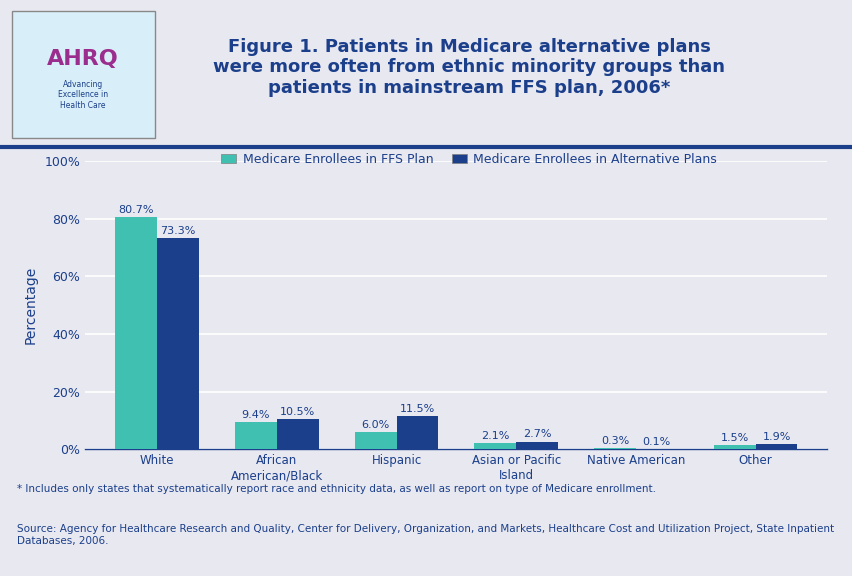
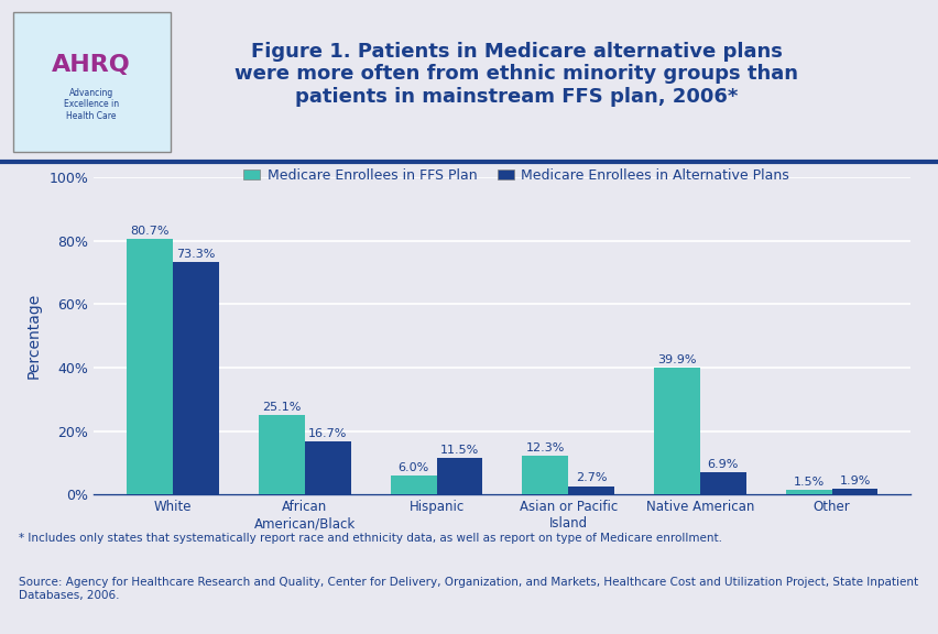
Medicare Enrollees in FFS Plan/African American/Black: 9.4% -> 25.1%
Medicare Enrollees in Alternative Plans/African American/Black: 10.5% -> 16.7%
Medicare Enrollees in FFS Plan/Asian or Pacific Island: 2.1% -> 12.3%
Medicare Enrollees in FFS Plan/Native American: 0.3% -> 39.9%
Medicare Enrollees in Alternative Plans/Native American: 0.1% -> 6.9%
